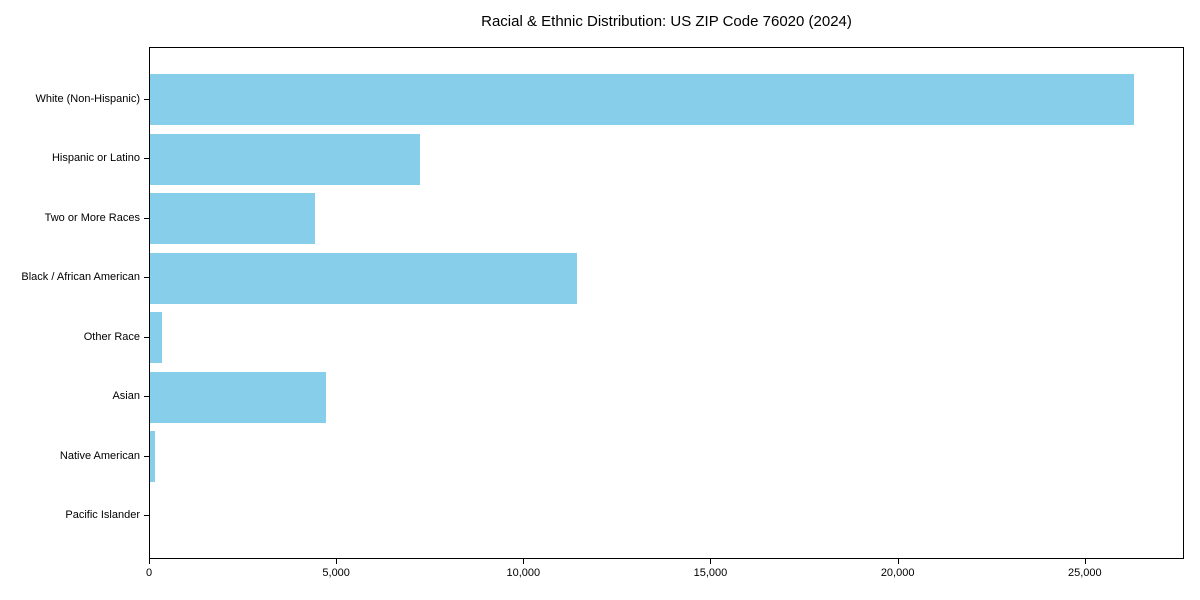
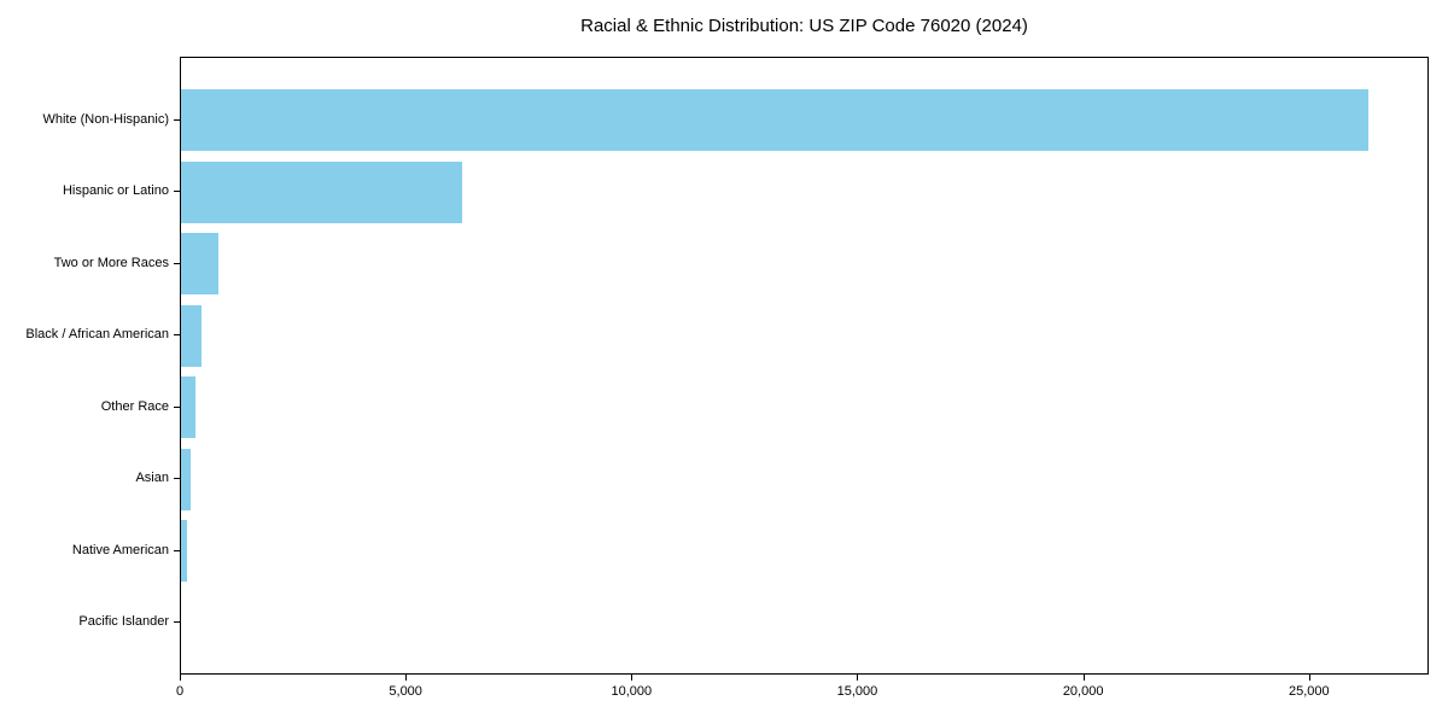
Hispanic or Latino: 7200 -> 6200
Two or More Races: 4400 -> 800
Black / African American: 11400 -> 400
Asian: 4700 -> 200
